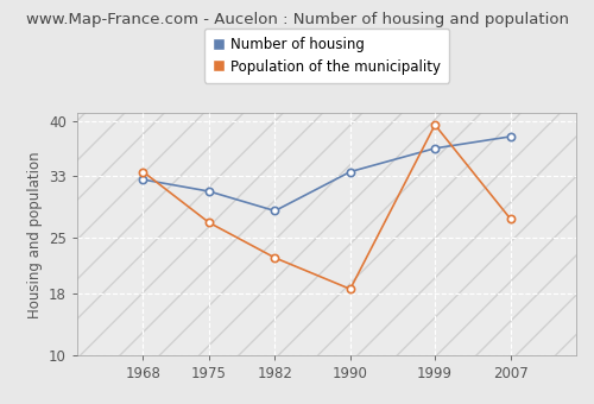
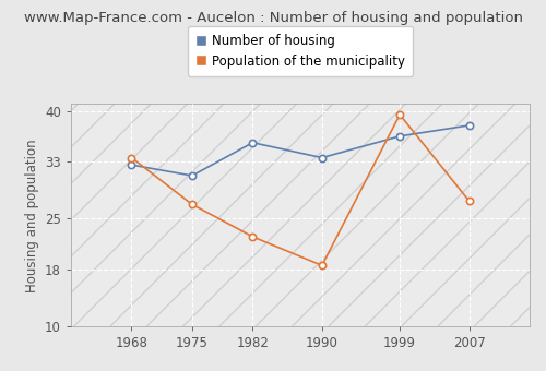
Number of housing/1982: 28.5 -> 35.6
